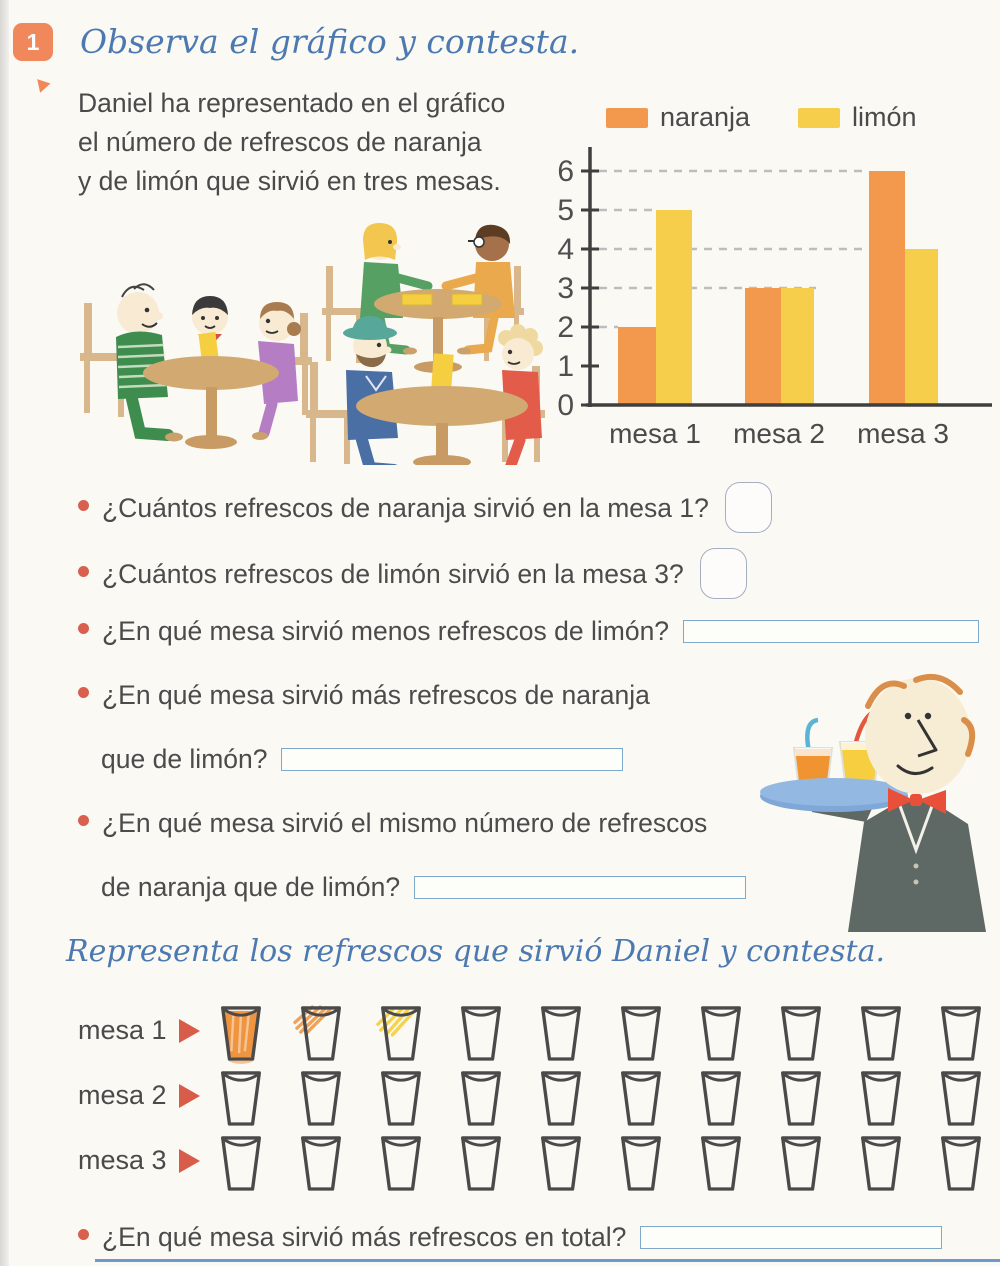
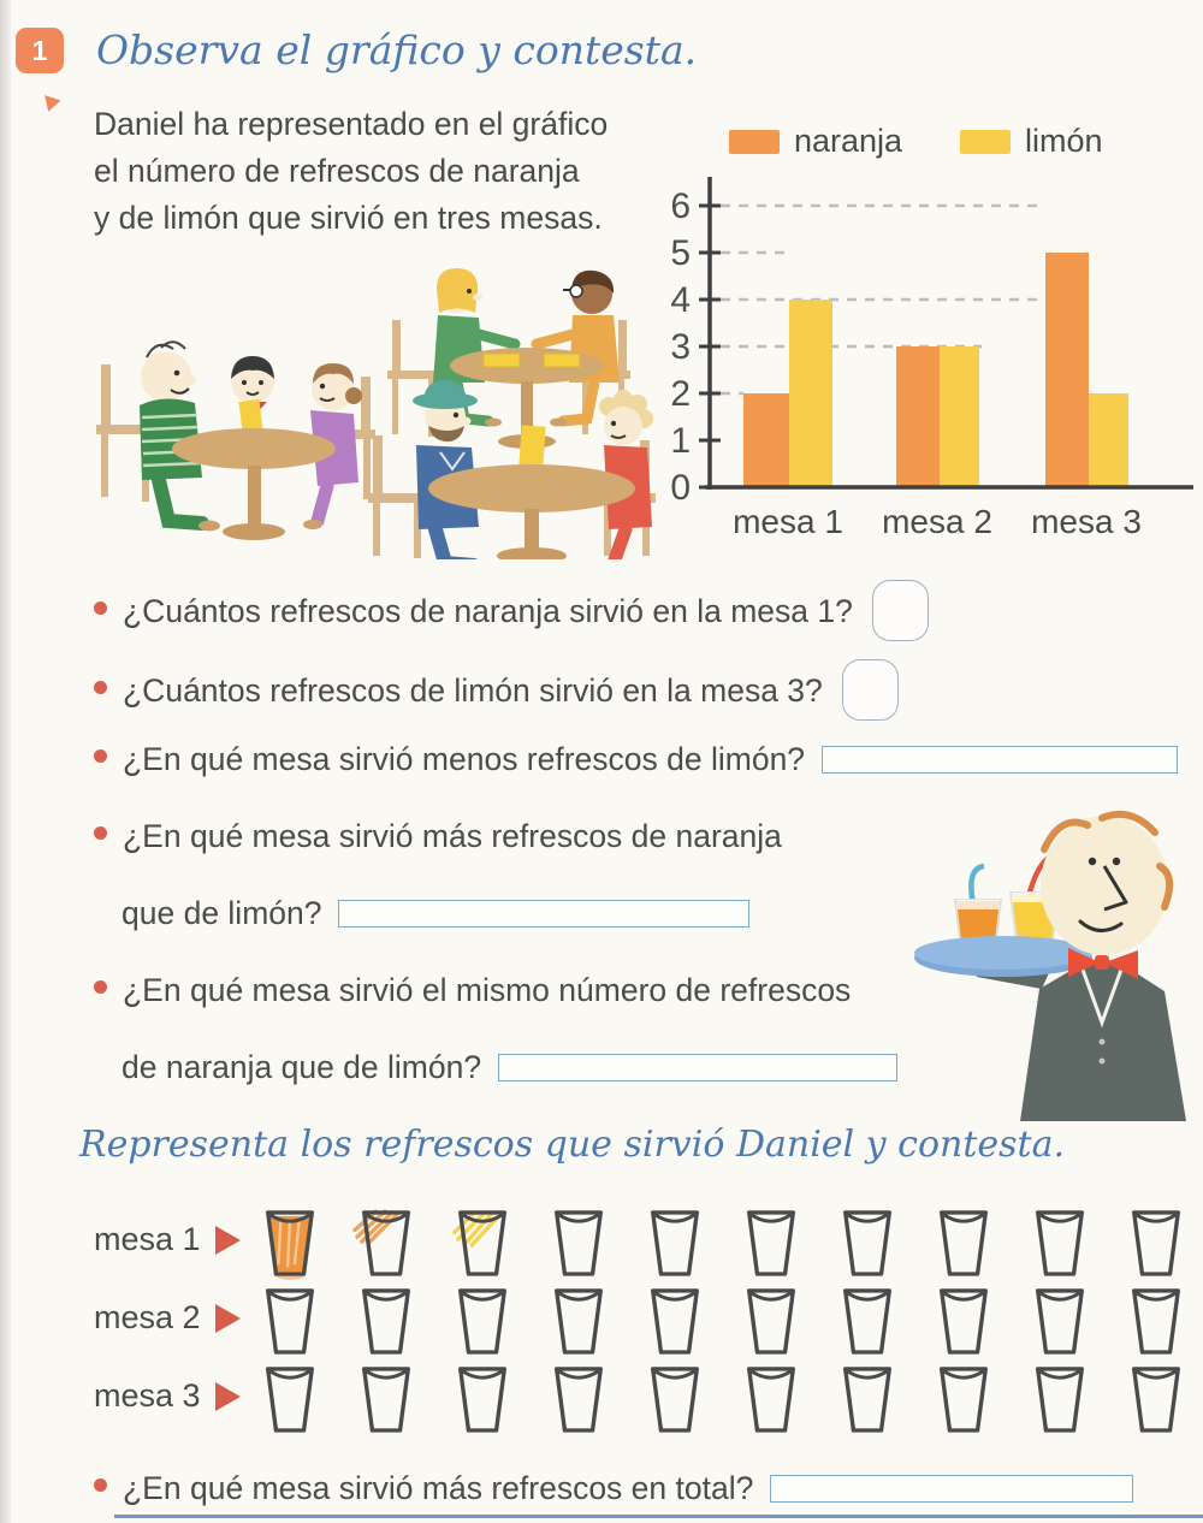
limón/mesa 1: 5 -> 4
naranja/mesa 3: 6 -> 5
limón/mesa 3: 4 -> 2
